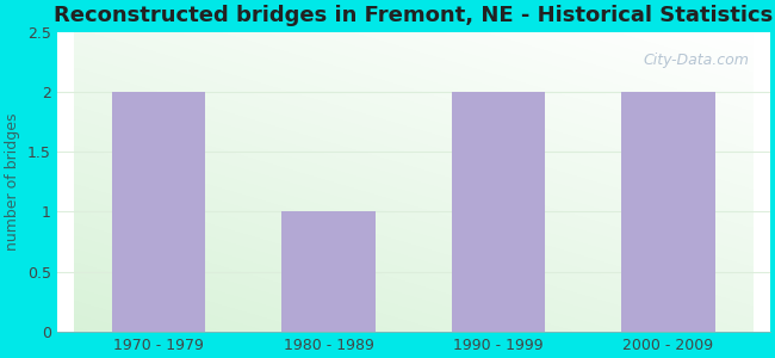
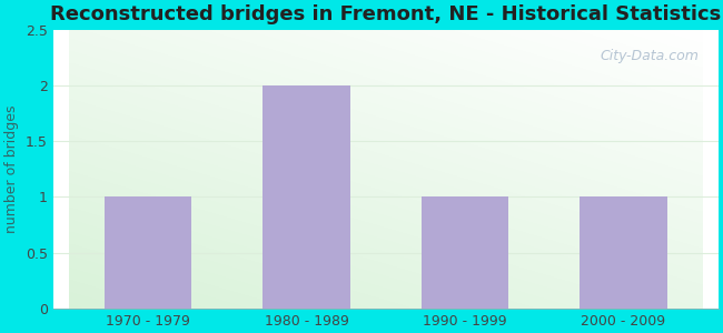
1970 - 1979: 2 -> 1
1980 - 1989: 1 -> 2
1990 - 1999: 2 -> 1
2000 - 2009: 2 -> 1
